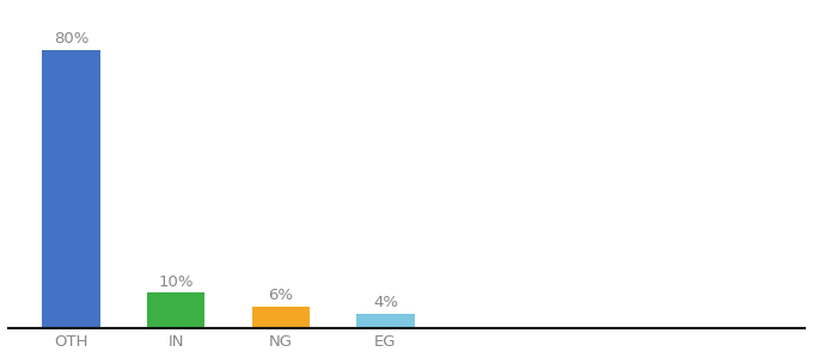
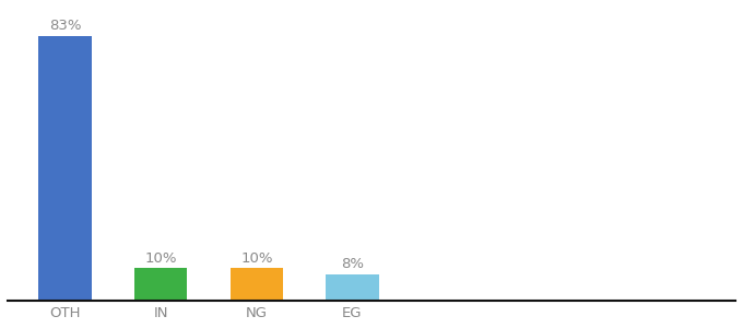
OTH: 80% -> 83%
NG: 6% -> 10%
EG: 4% -> 8%
